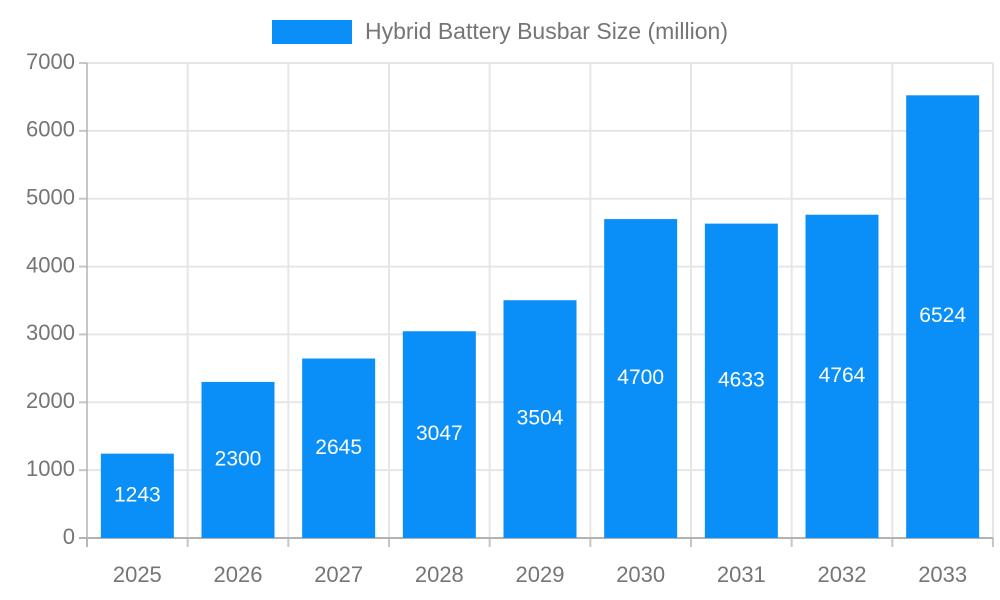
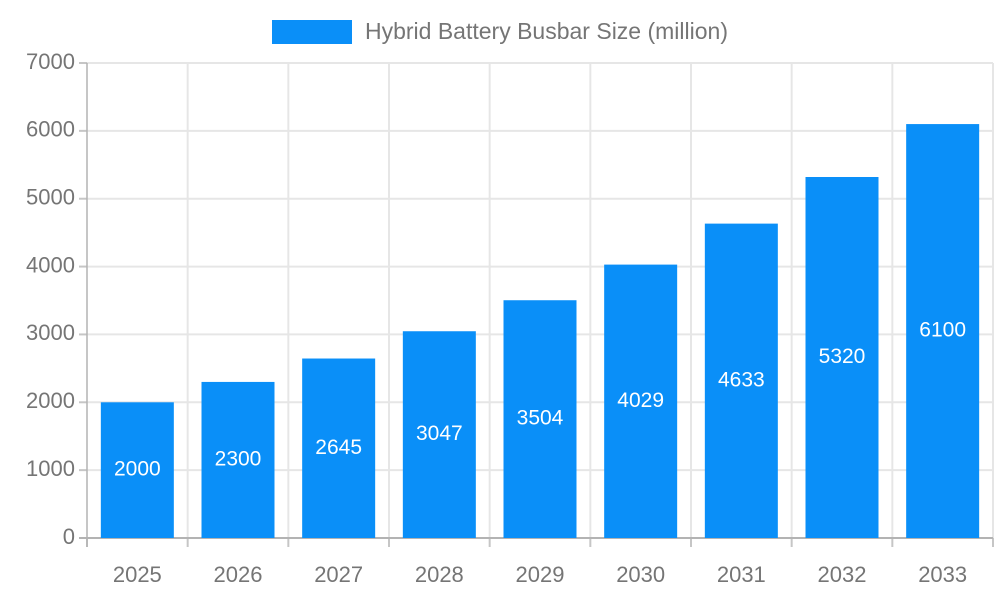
2025: 1243 -> 2000
2030: 4700 -> 4029
2032: 4764 -> 5320
2033: 6524 -> 6100
